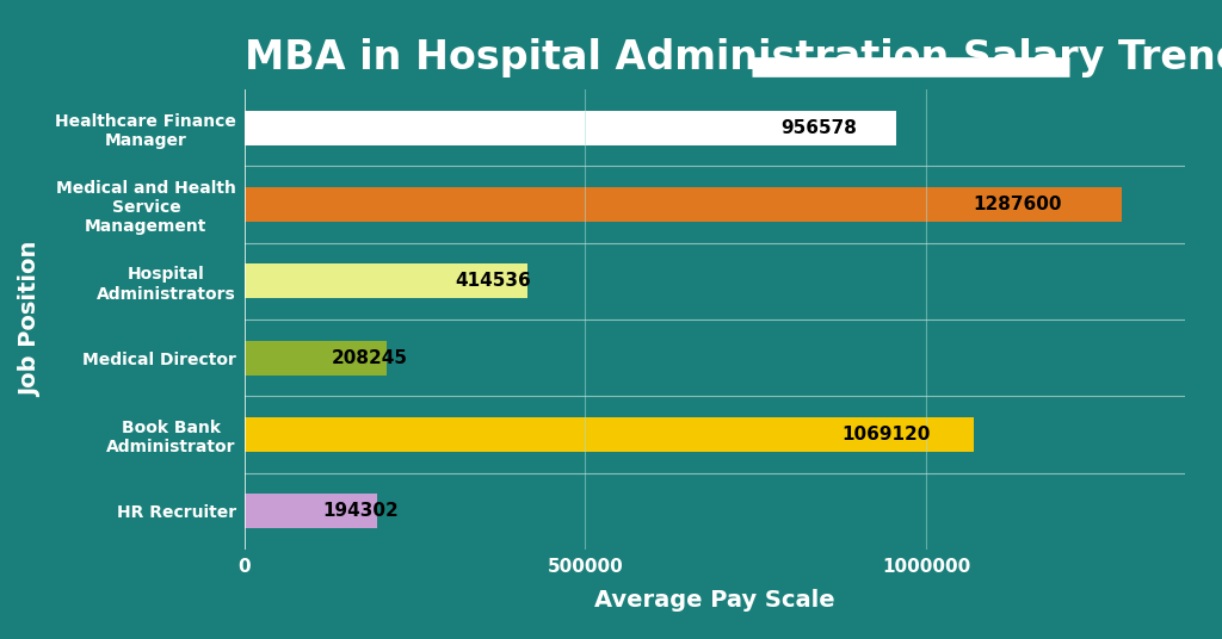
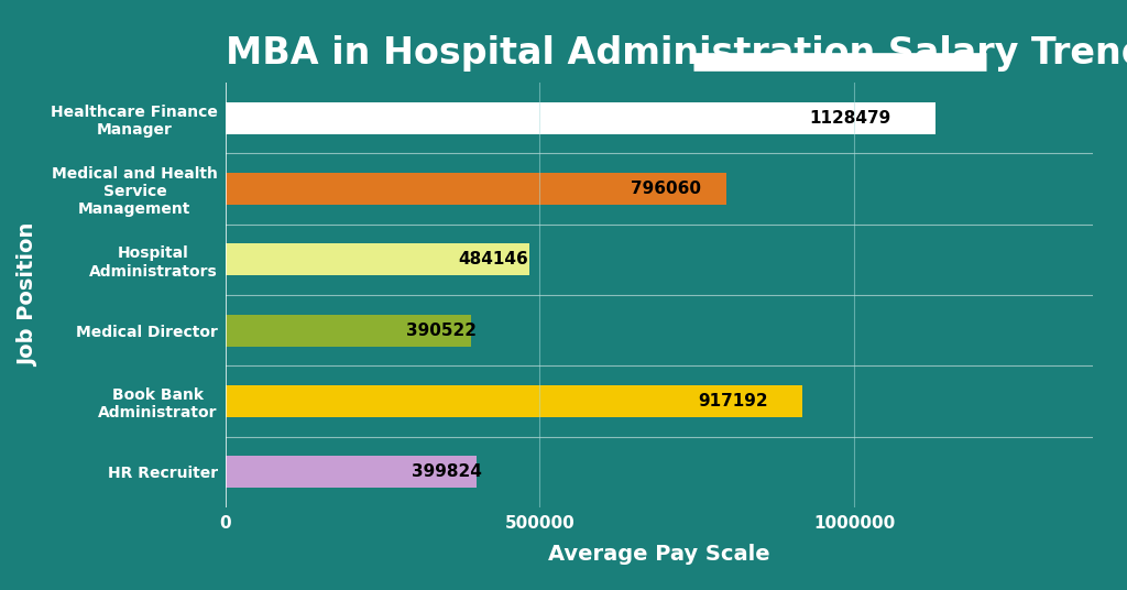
Healthcare Finance Manager: 956578 -> 1128479
Medical and Health Service Management: 1287600 -> 796060
Hospital Administrators: 414536 -> 484146
Medical Director: 208245 -> 390522
Book Bank Administrator: 1069120 -> 917192
HR Recruiter: 194302 -> 399824
